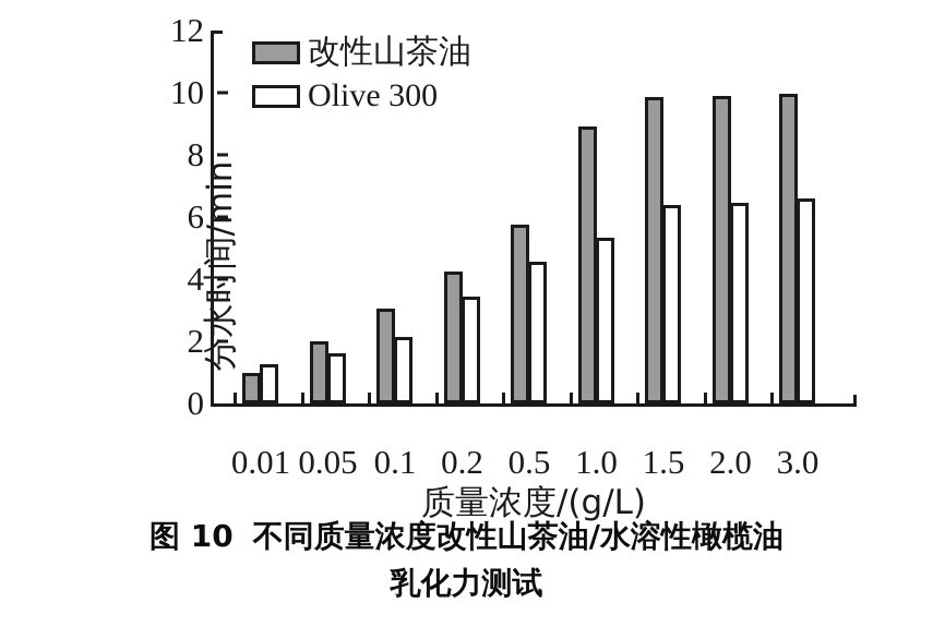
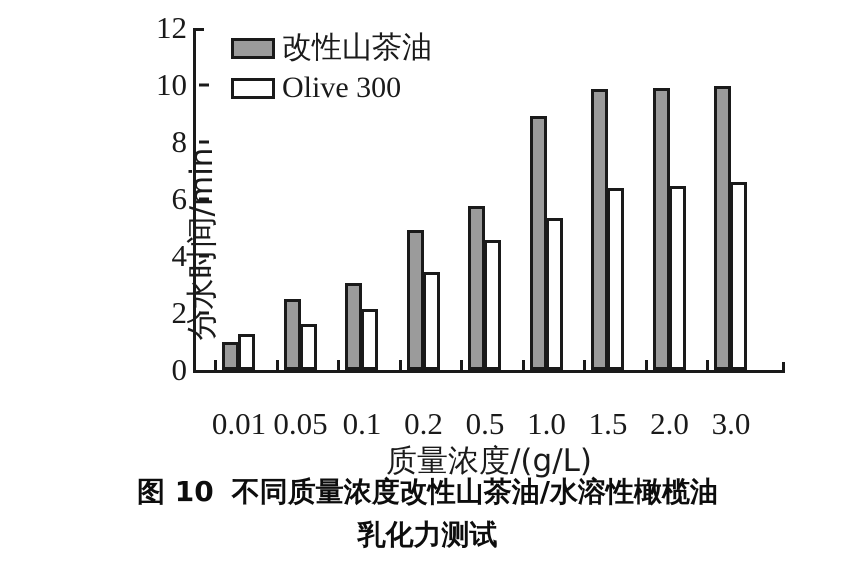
改性山茶油/0.05: 2.0 -> 2.5
改性山茶油/0.2: 4.2 -> 4.9
